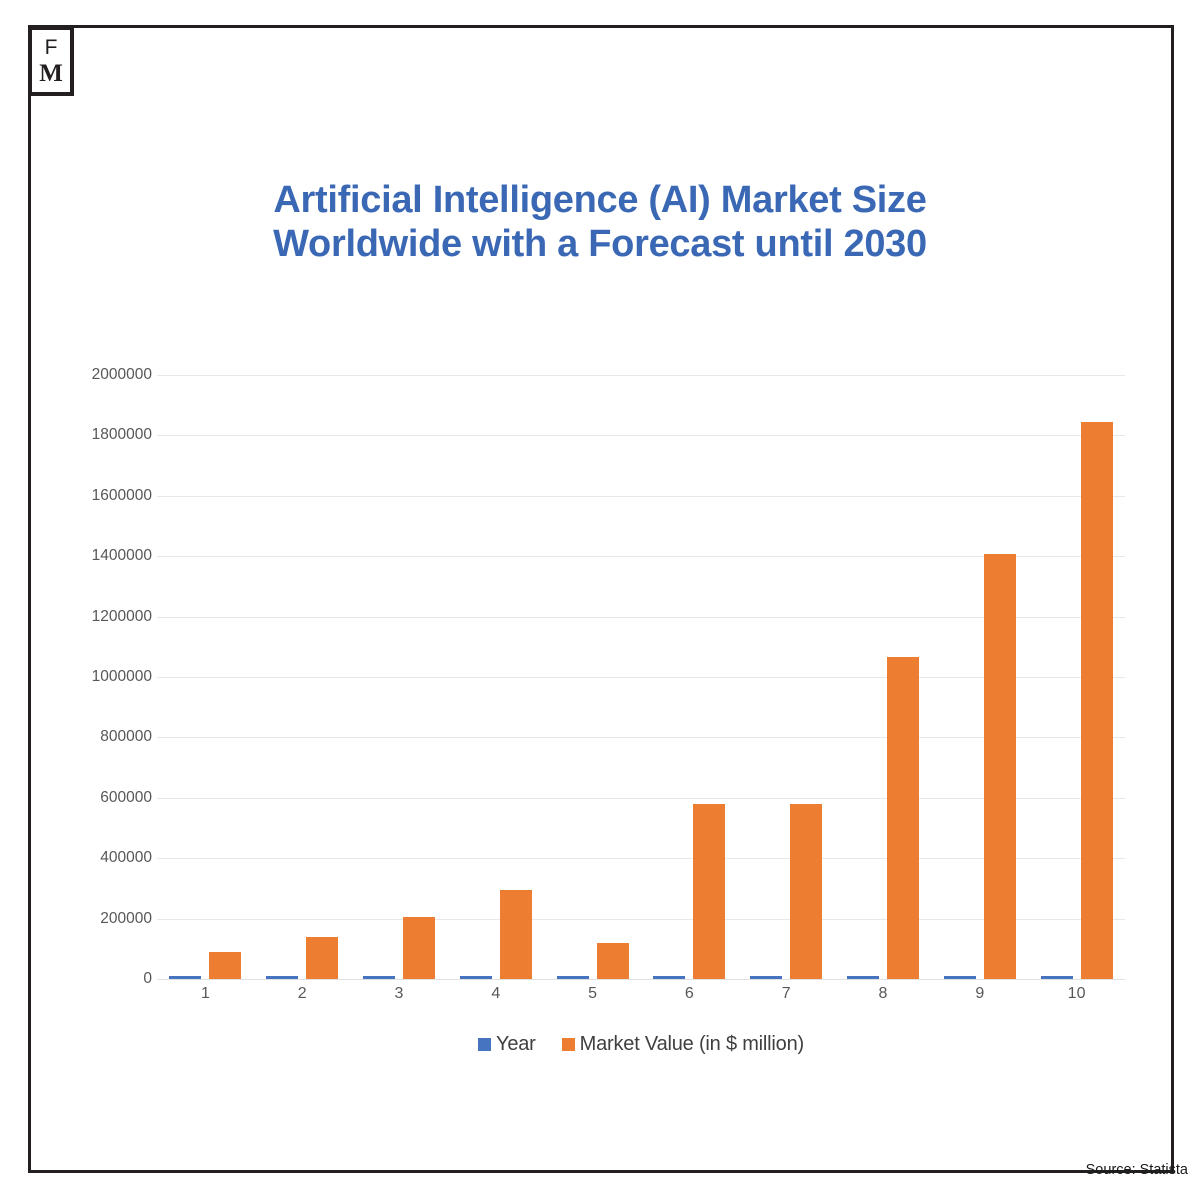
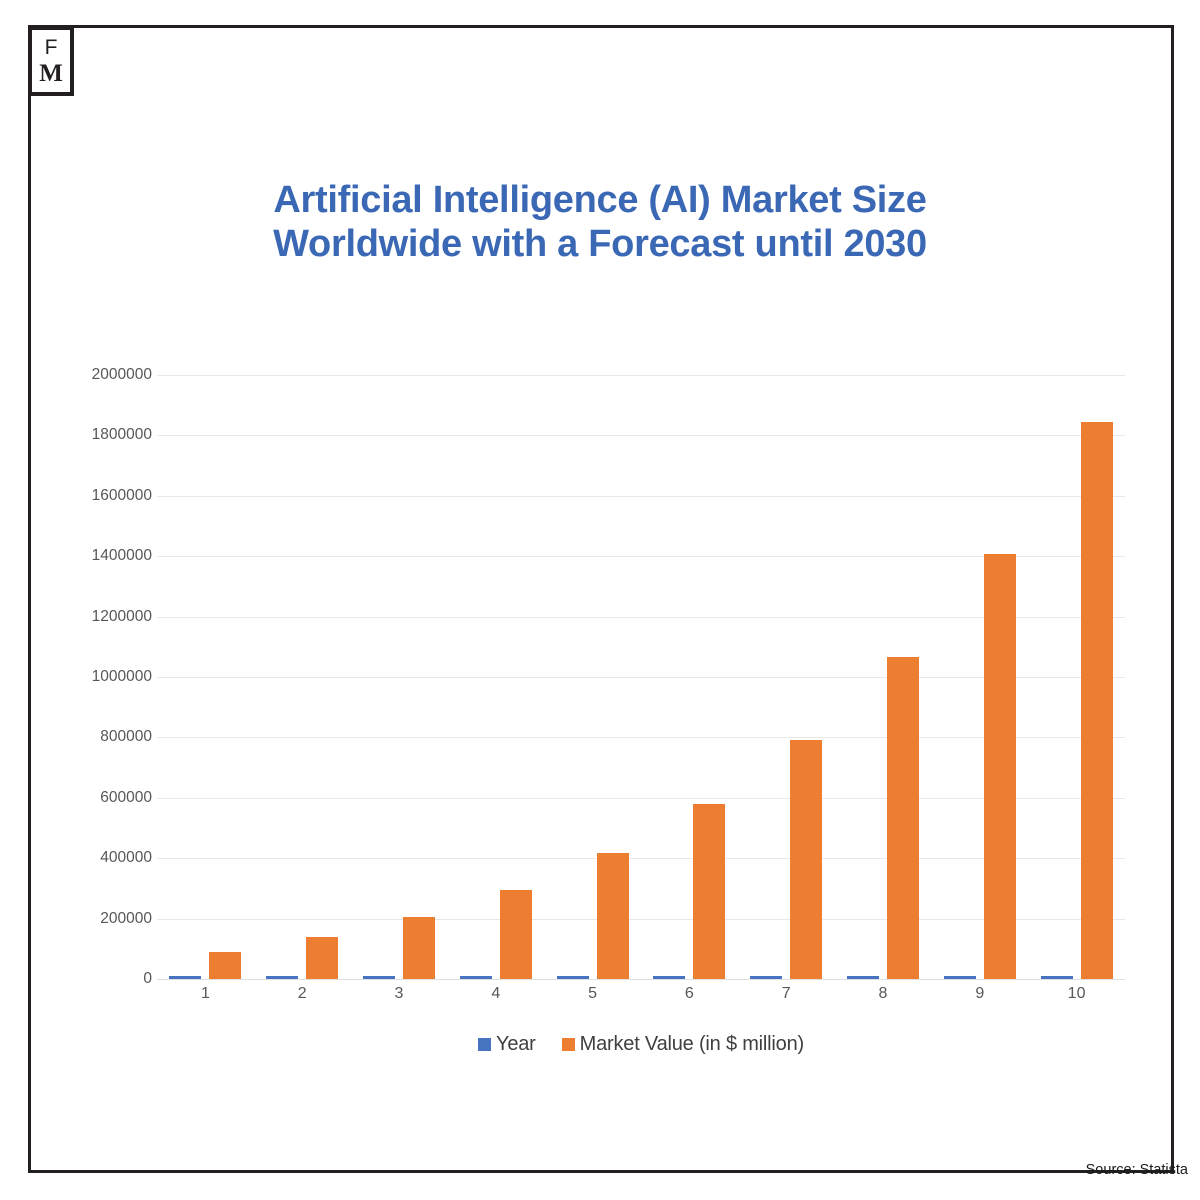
Market Value (in $ million)/5: 120000 -> 420000
Market Value (in $ million)/7: 580000 -> 790000
